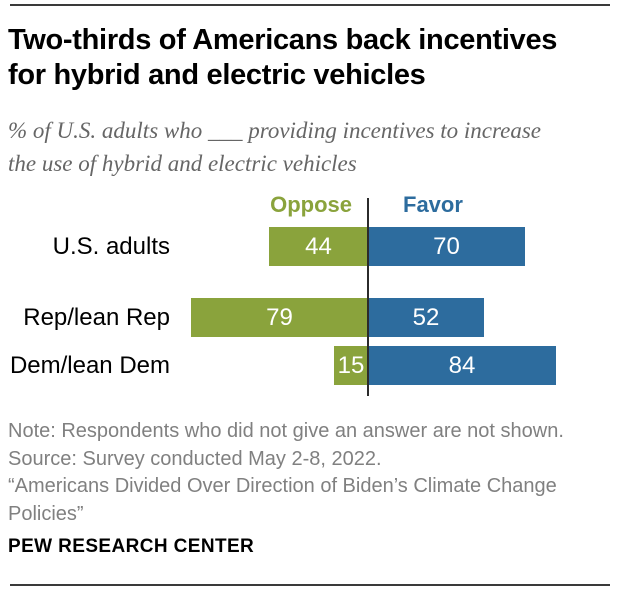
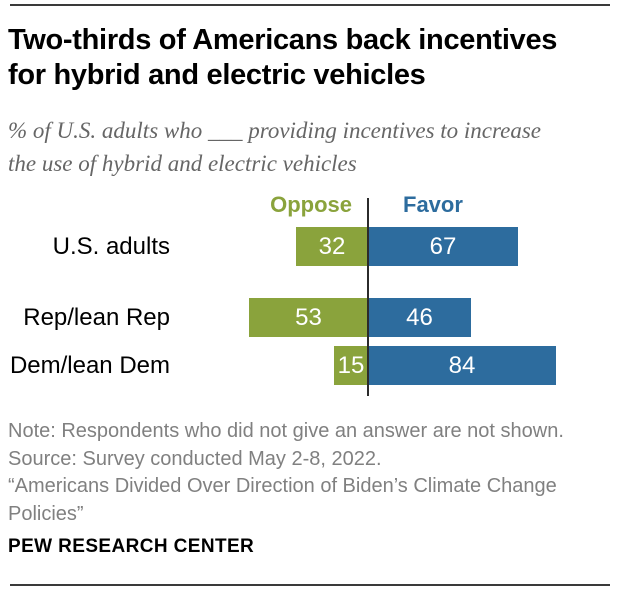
Oppose/U.S. adults: 44 -> 32
Favor/U.S. adults: 70 -> 67
Oppose/Rep/lean Rep: 79 -> 53
Favor/Rep/lean Rep: 52 -> 46
